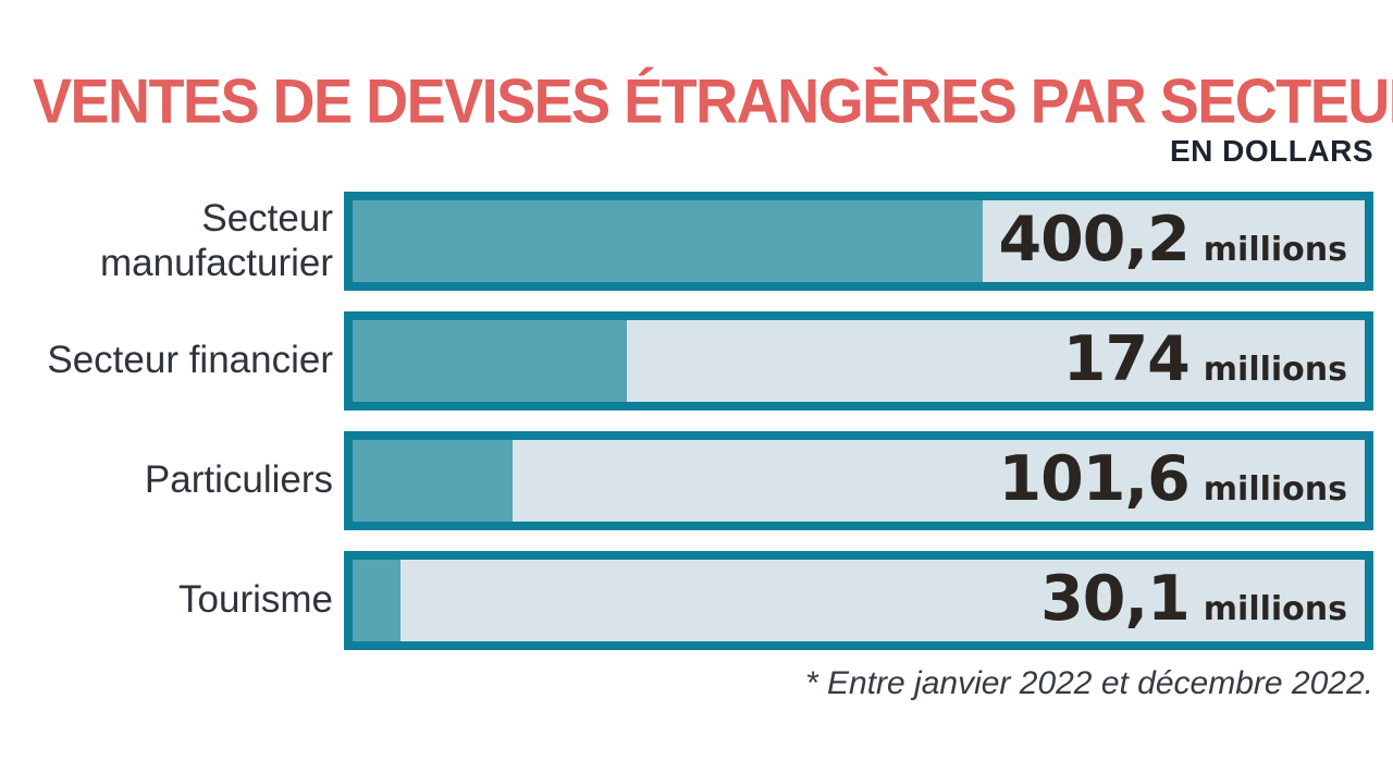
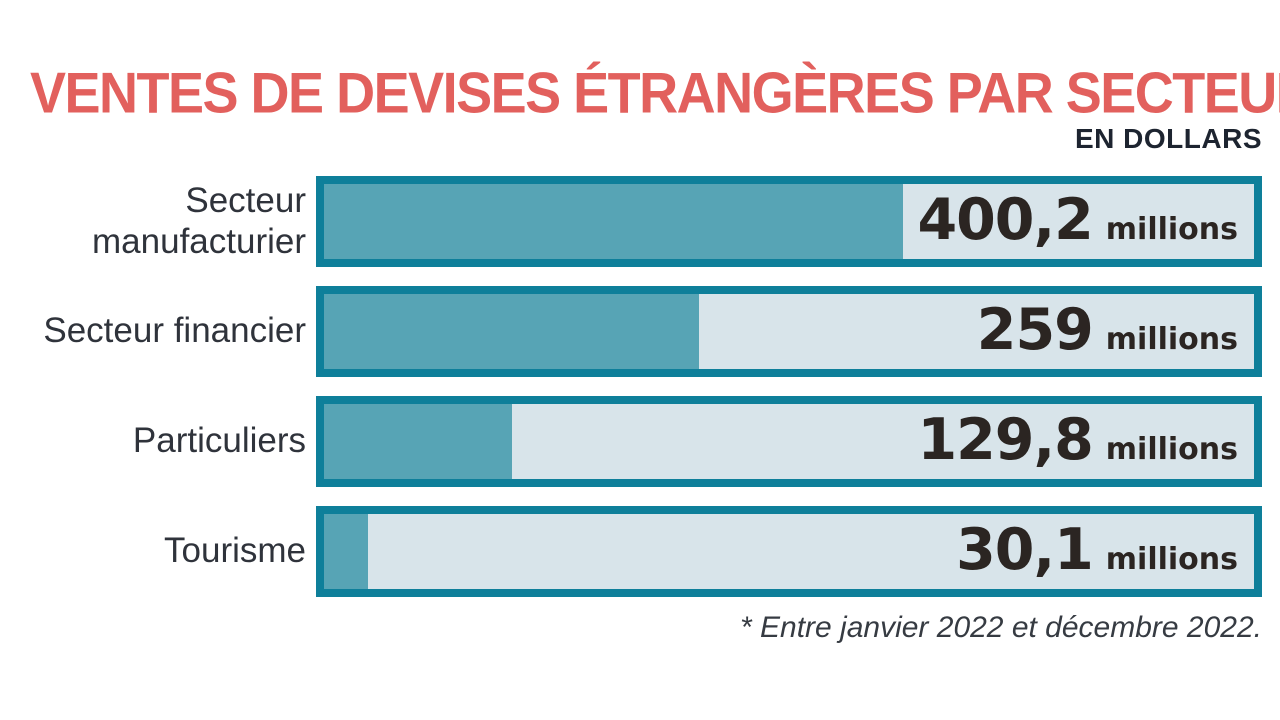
Secteur financier: 174 -> 259
Particuliers: 101,6 -> 129,8
